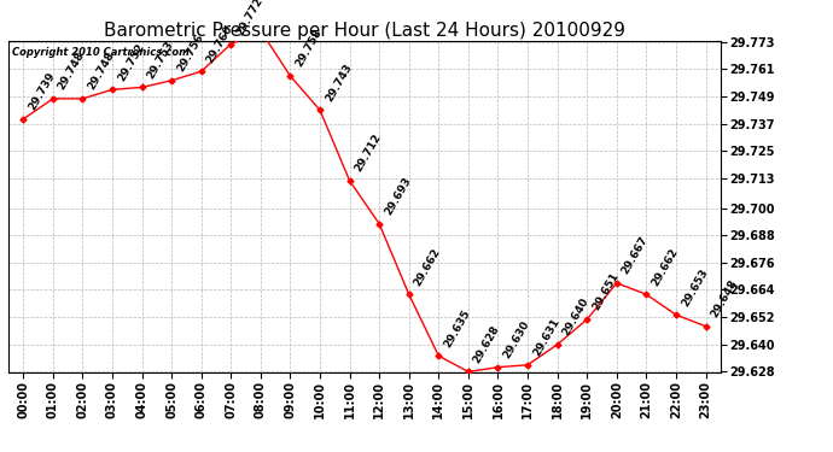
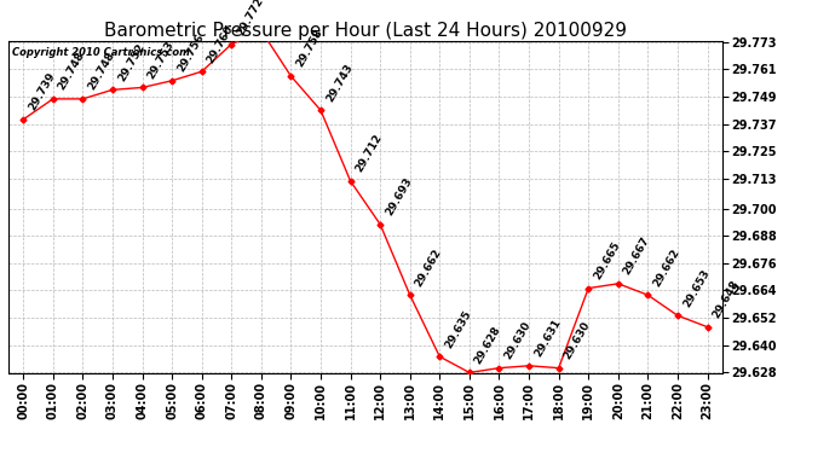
18:00: 29.640 -> 29.630
19:00: 29.651 -> 29.665
